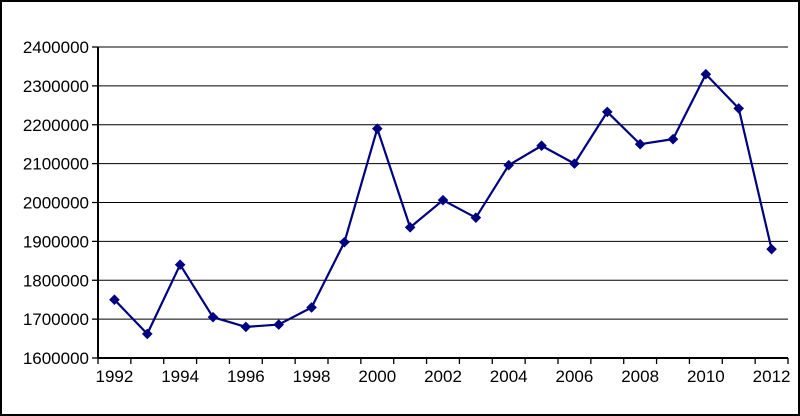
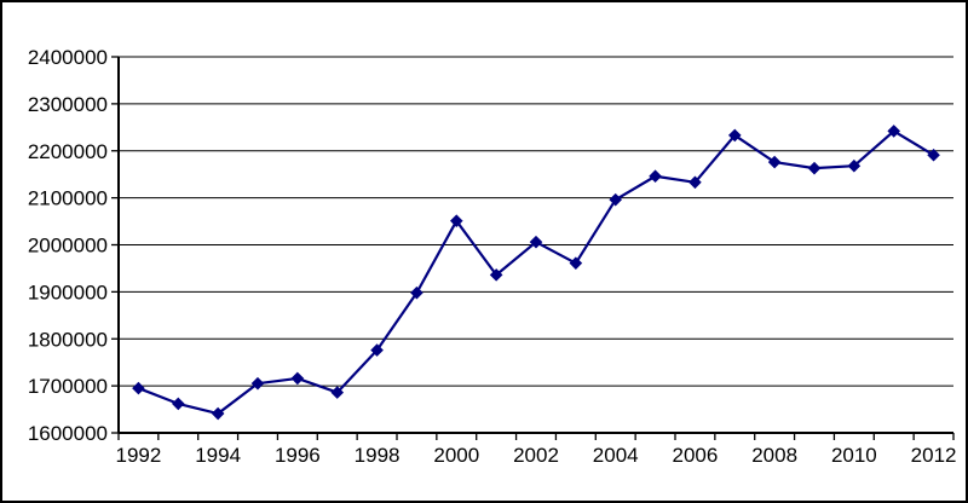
1992: 1750000 -> 1700000
1994: 1840000 -> 1640000
1996: 1680000 -> 1720000
1998: 1730000 -> 1780000
2000: 2190000 -> 2050000
2006: 2100000 -> 2130000
2008: 2150000 -> 2180000
2010: 2330000 -> 2170000
2012: 1880000 -> 2190000
